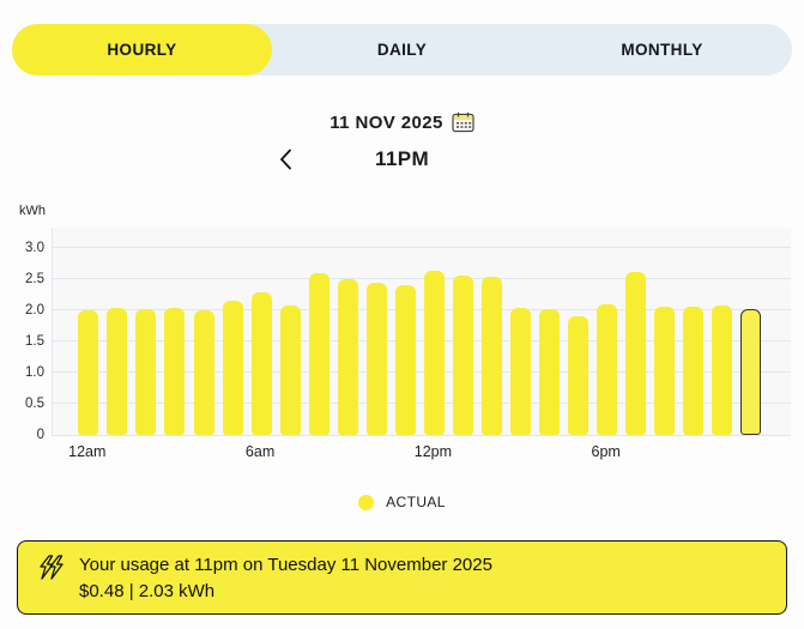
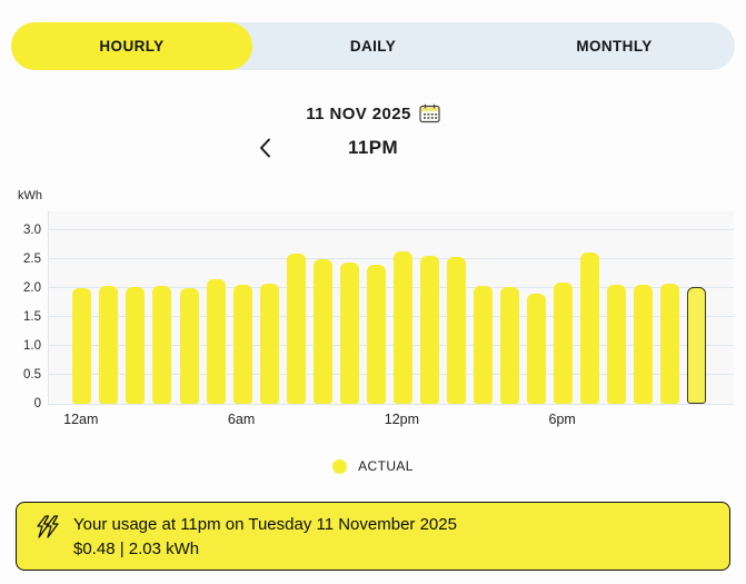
6am: 2.3 -> 2.1
